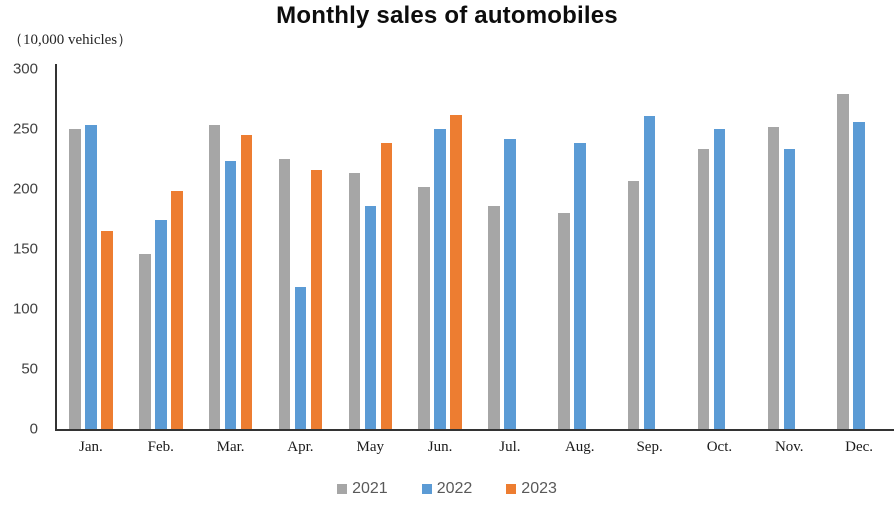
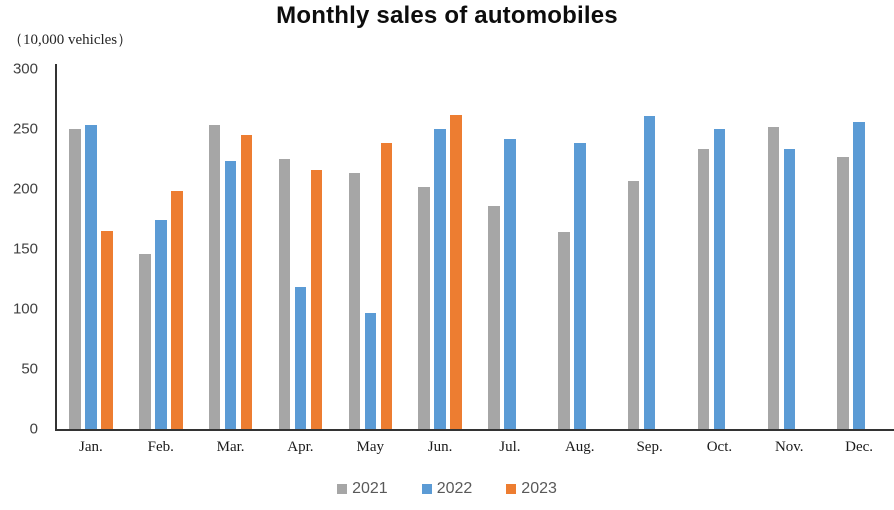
2022/May: 186 -> 97
2021/Aug.: 180 -> 164
2021/Dec.: 279 -> 227
